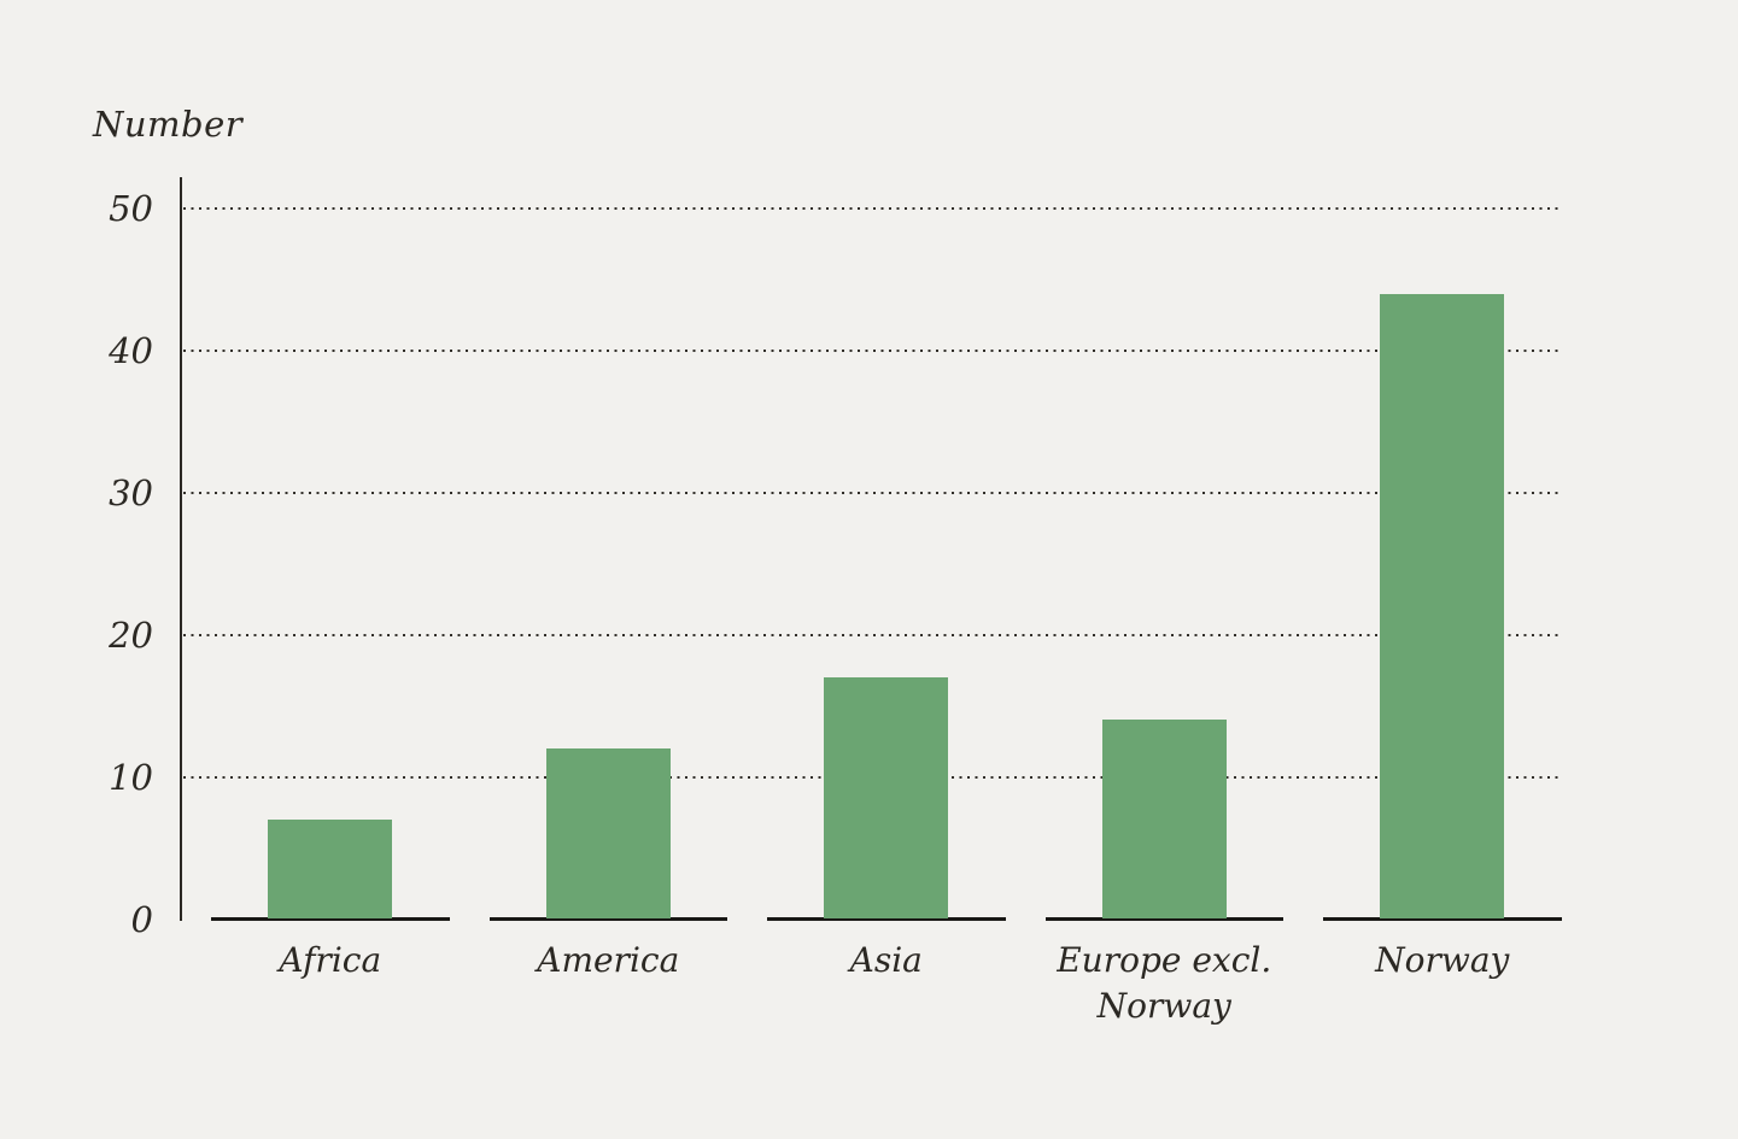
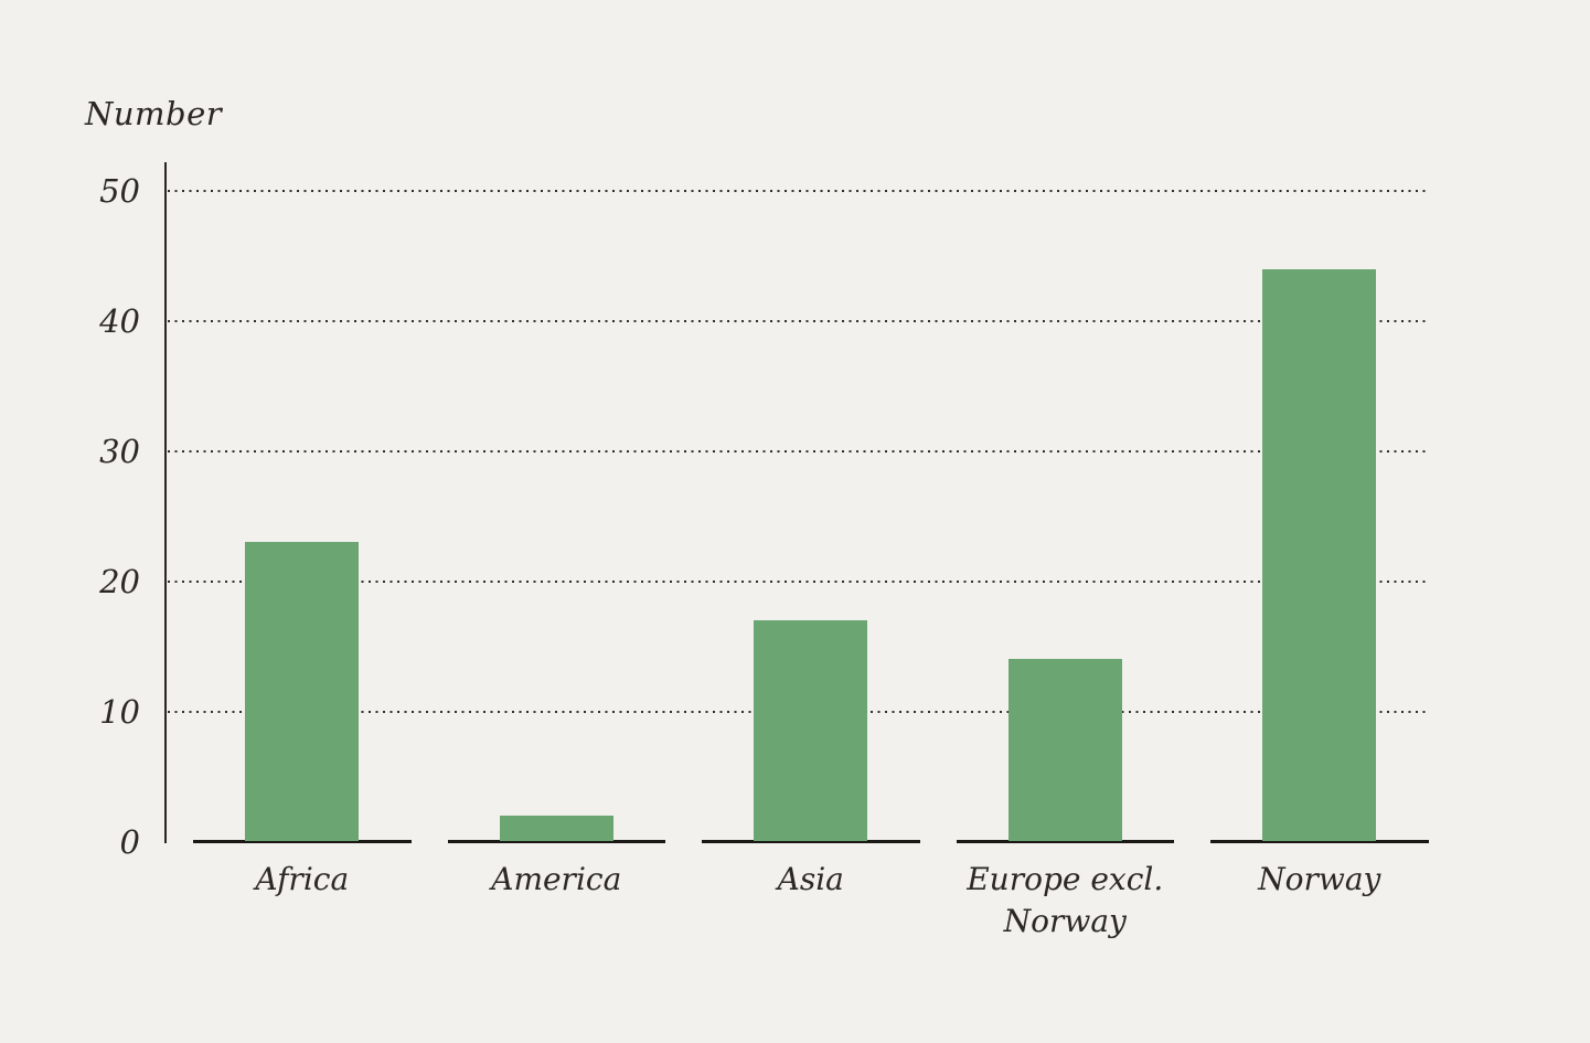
Africa: 7 -> 23
America: 12 -> 2
